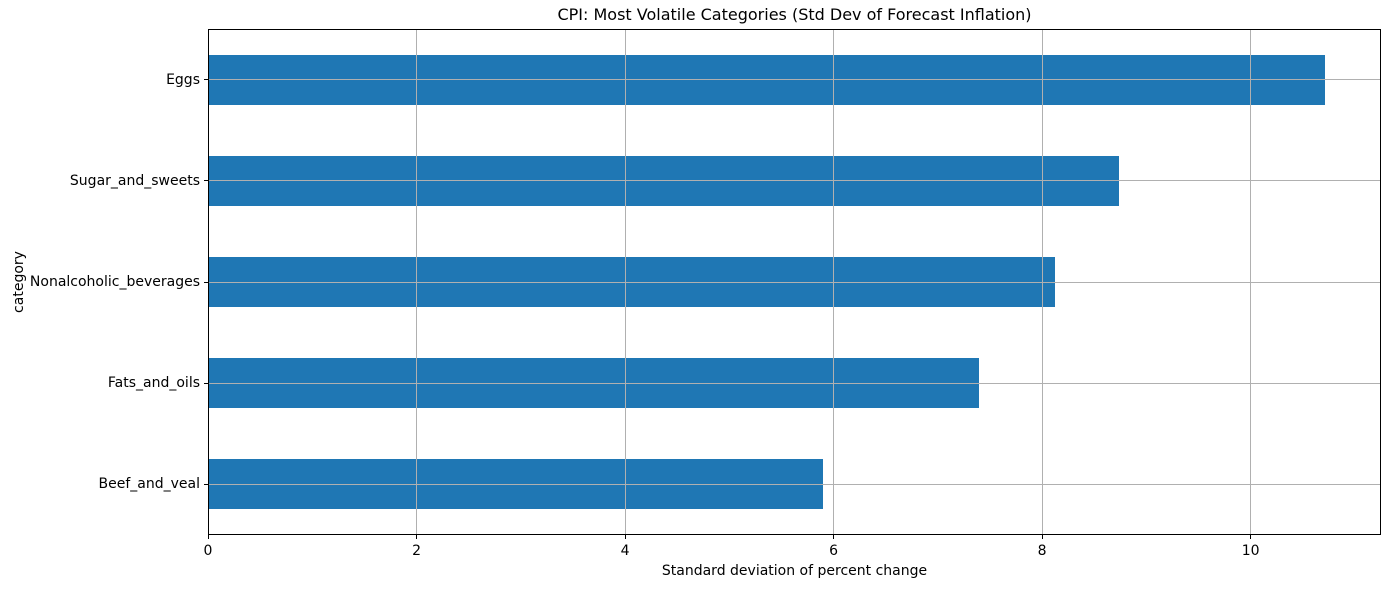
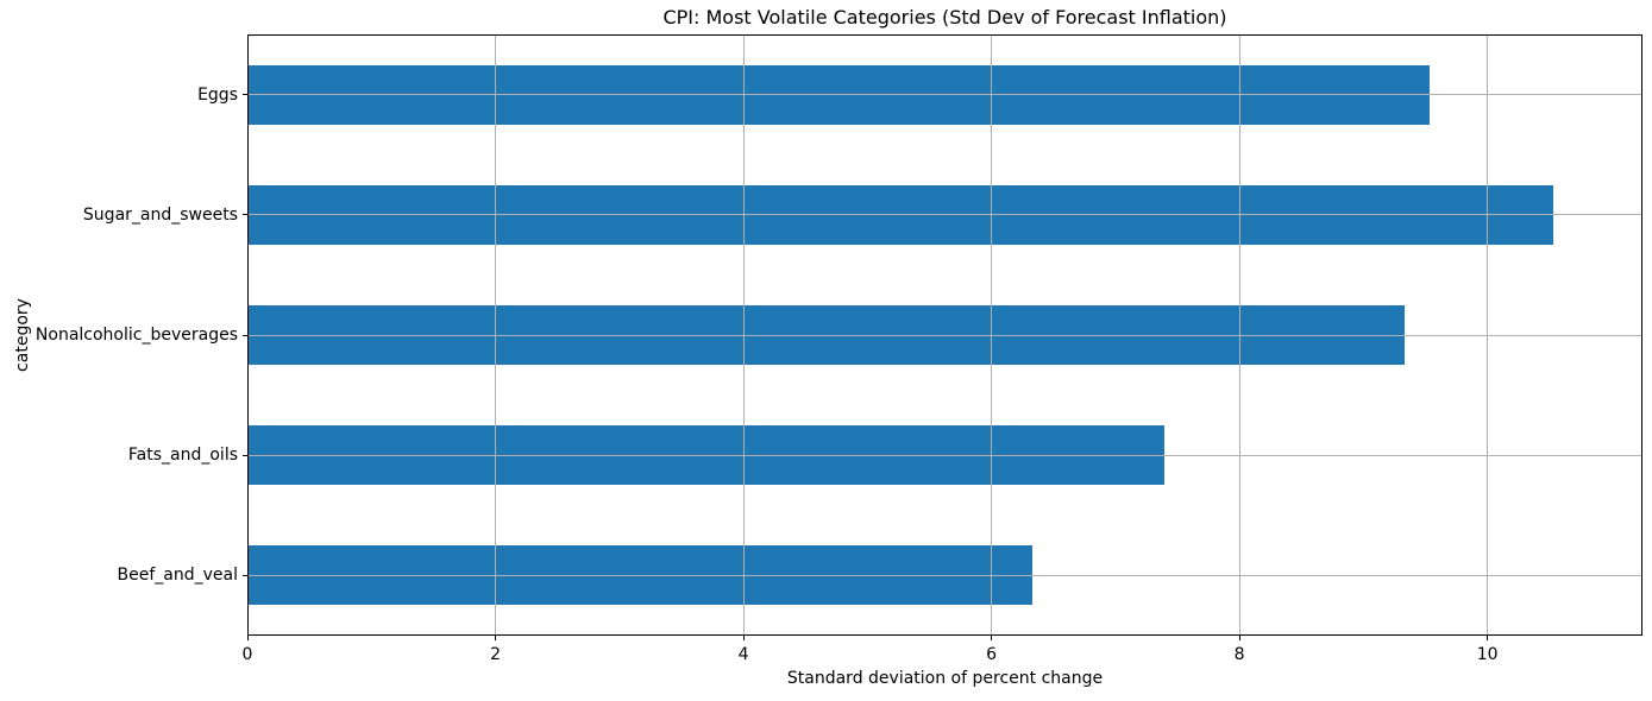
Eggs: 10.71 -> 9.53
Sugar_and_sweets: 8.74 -> 10.53
Nonalcoholic_beverages: 8.12 -> 9.33
Beef_and_veal: 5.90 -> 6.33
